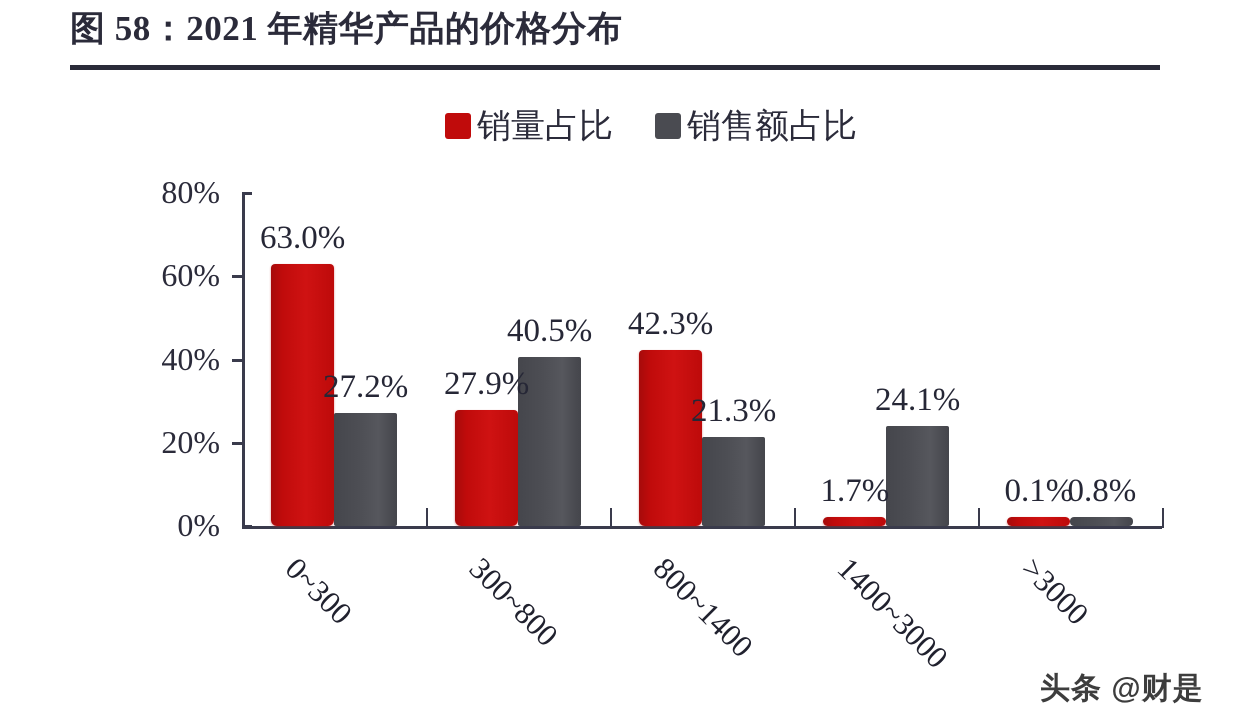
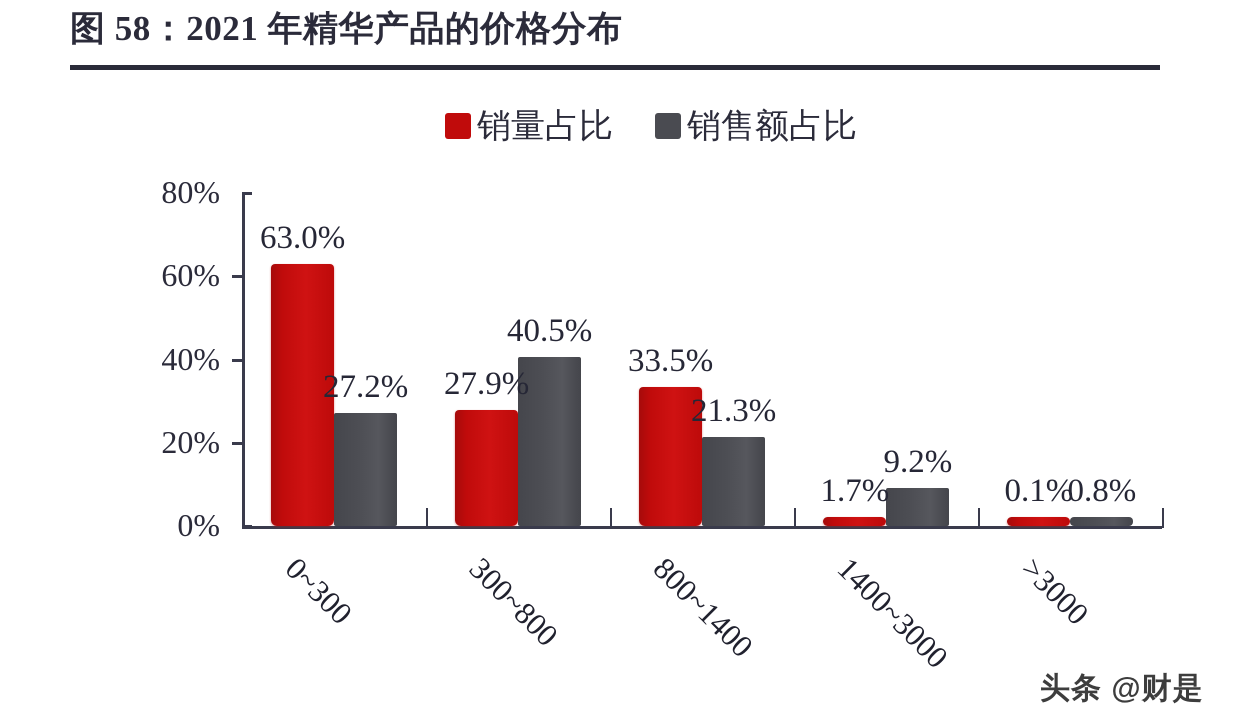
销量占比/800~1400: 42.3% -> 33.5%
销售额占比/1400~3000: 24.1% -> 9.2%
